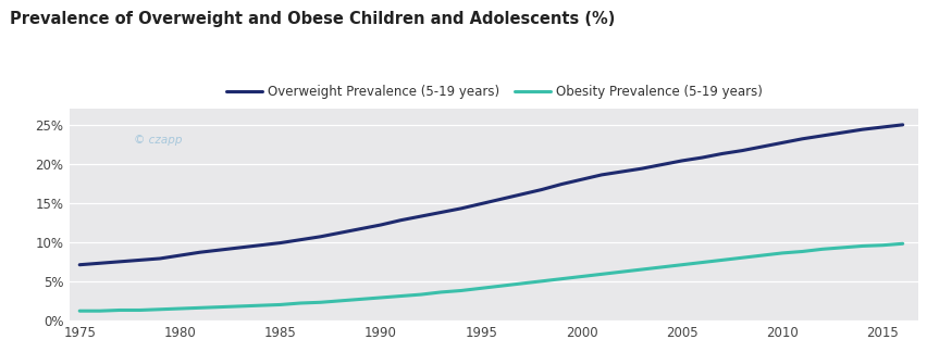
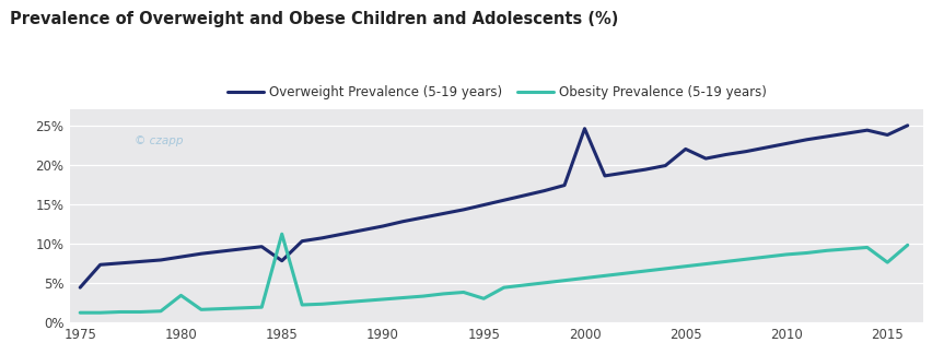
Overweight Prevalence (5-19 years)/1975: 7.1% -> 4.4%
Obesity Prevalence (5-19 years)/1980: 1.5% -> 3.4%
Overweight Prevalence (5-19 years)/1985: 9.9% -> 7.8%
Obesity Prevalence (5-19 years)/1985: 2.0% -> 11.2%
Obesity Prevalence (5-19 years)/1995: 4.1% -> 3.0%
Overweight Prevalence (5-19 years)/2000: 18.0% -> 24.6%
Overweight Prevalence (5-19 years)/2005: 20.4% -> 22.0%
Overweight Prevalence (5-19 years)/2015: 24.7% -> 23.8%
Obesity Prevalence (5-19 years)/2015: 9.6% -> 7.6%
